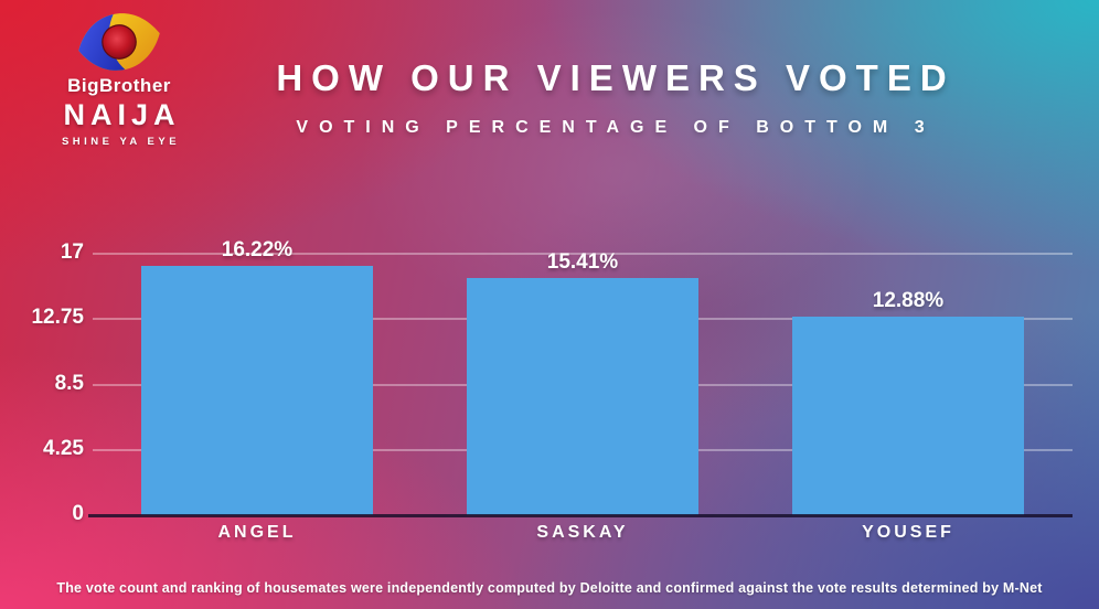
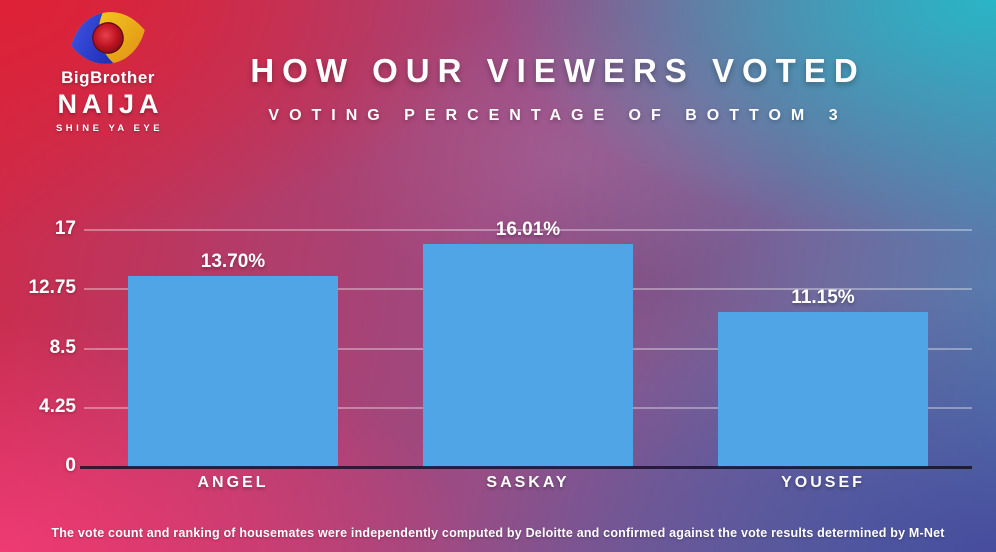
ANGEL: 16.22% -> 13.70%
SASKAY: 15.41% -> 16.01%
YOUSEF: 12.88% -> 11.15%
